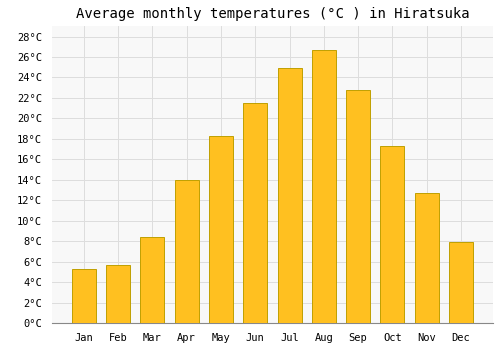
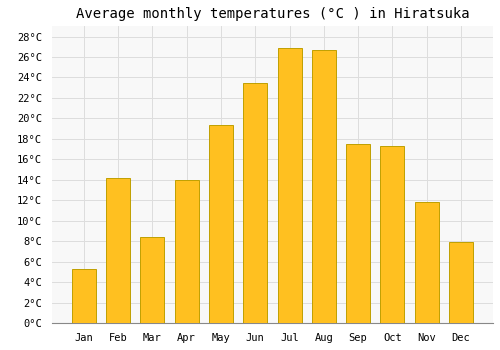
Feb: 5.7°C -> 14.2°C
May: 18.3°C -> 19.4°C
Jun: 21.5°C -> 23.5°C
Jul: 24.9°C -> 26.9°C
Sep: 22.8°C -> 17.5°C
Nov: 12.7°C -> 11.8°C
